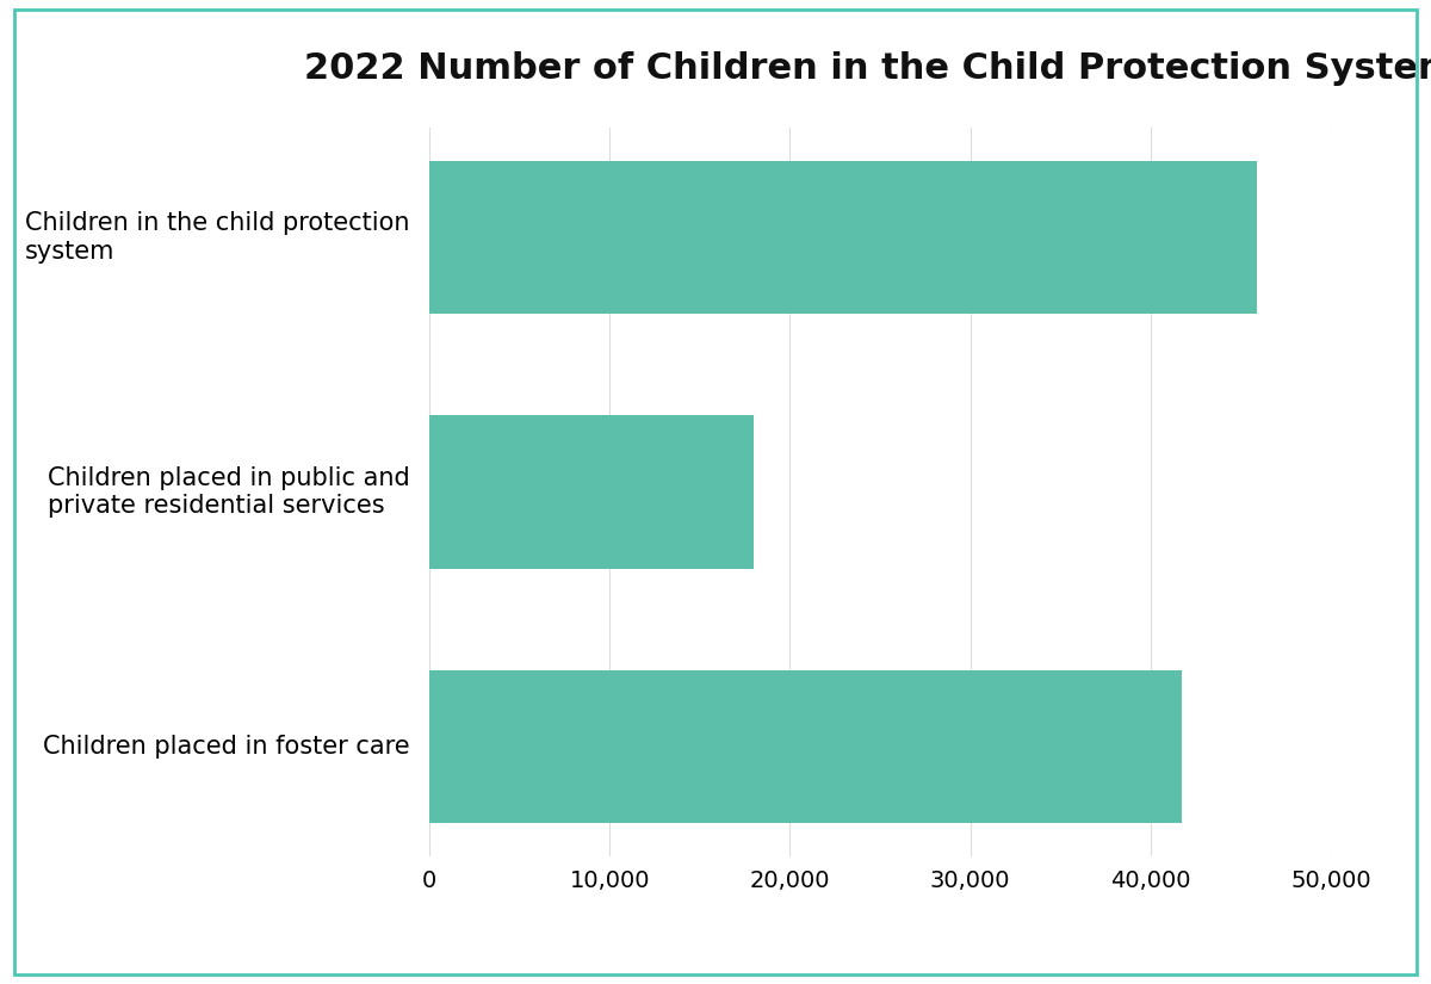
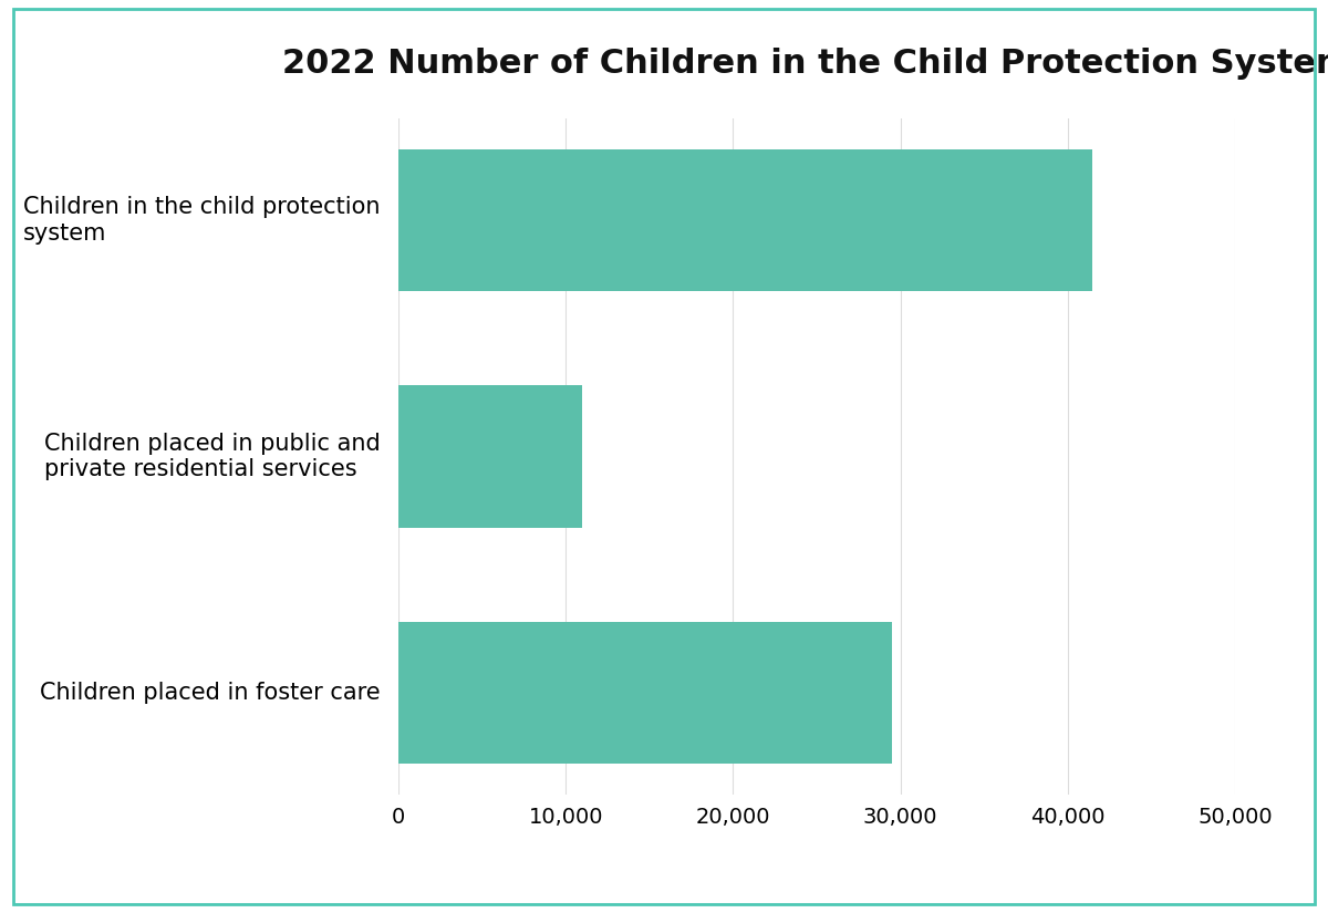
Children in the child protection system: 45,900 -> 41,500
Children placed in public and private residential services: 18,000 -> 11,000
Children placed in foster care: 41,700 -> 29,500
